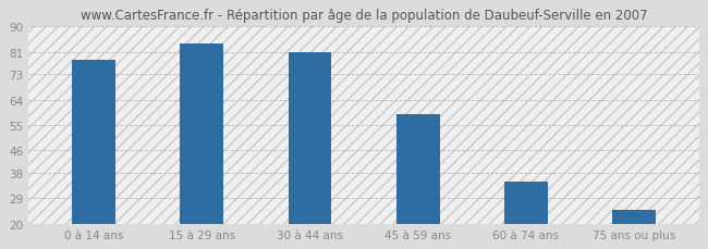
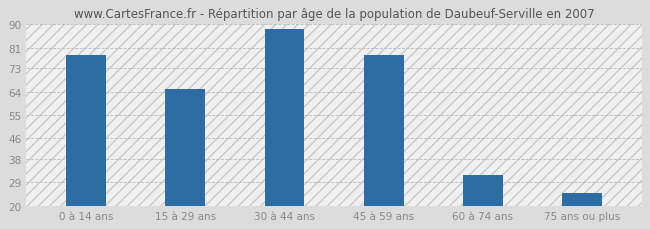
15 à 29 ans: 84 -> 65
30 à 44 ans: 81 -> 88
45 à 59 ans: 59 -> 78
60 à 74 ans: 35 -> 32
